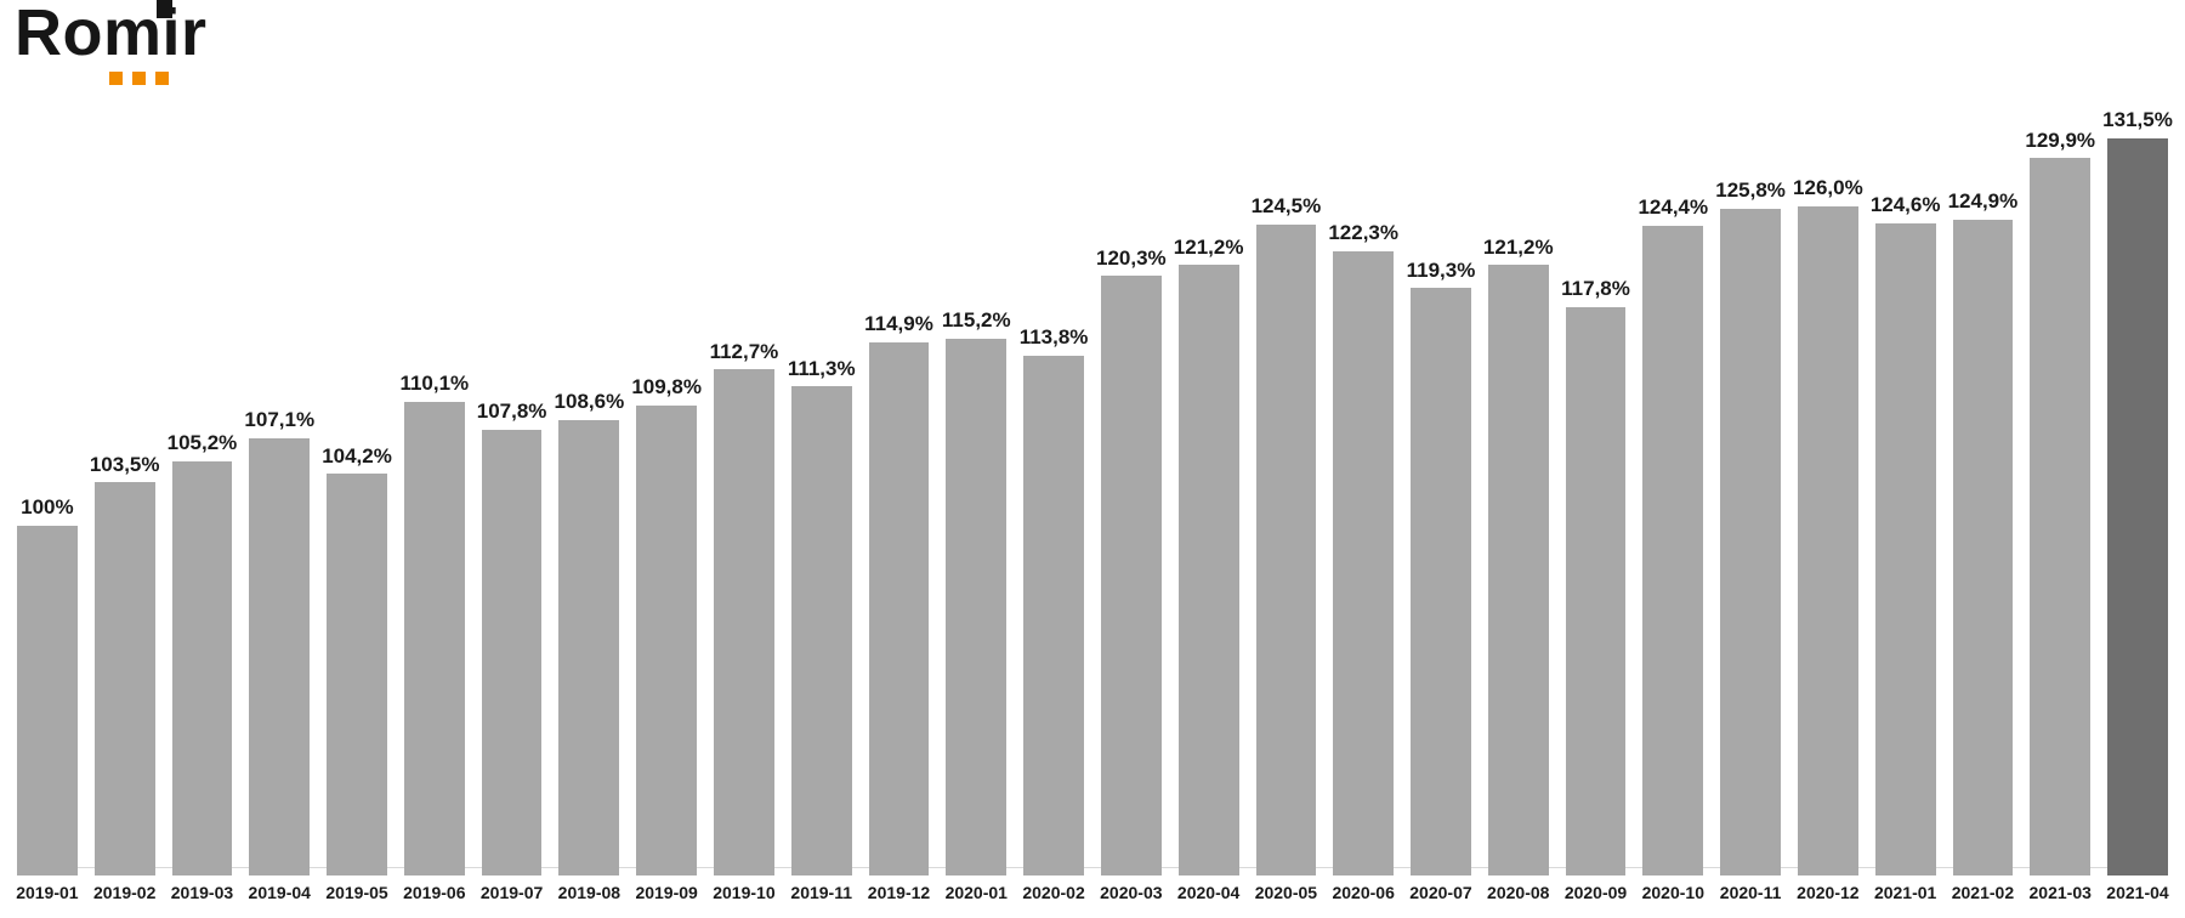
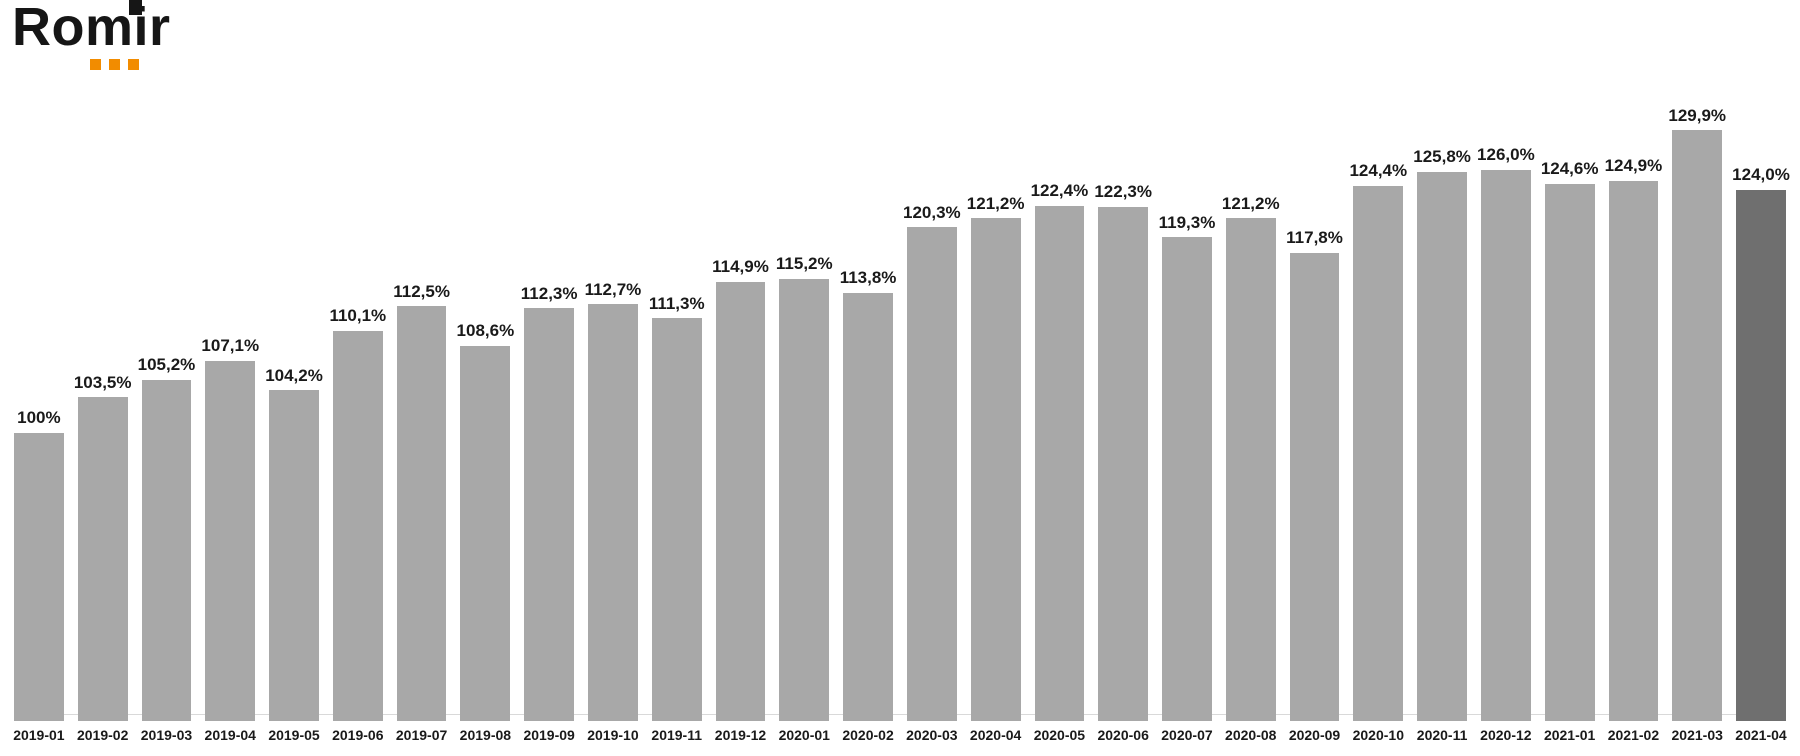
2019-07: 107,8% -> 112,5%
2019-09: 109,8% -> 112,3%
2020-05: 124,5% -> 122,4%
2021-04: 131,5% -> 124,0%
